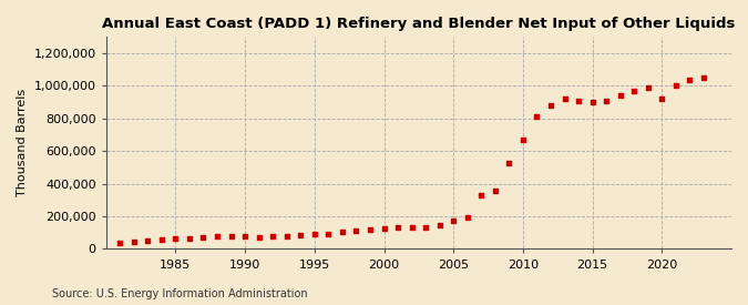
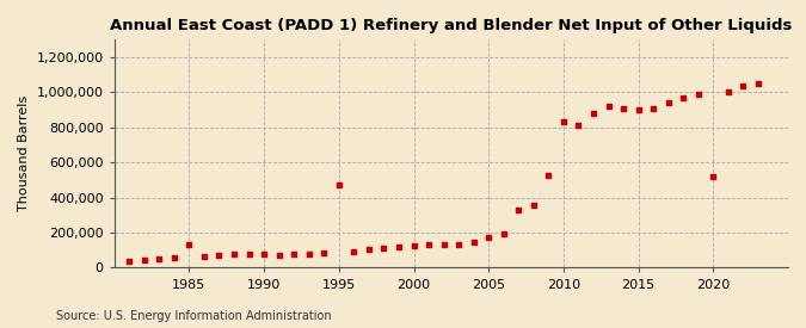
1985: 60,000 -> 130,000
1995: 90,000 -> 470,000
2010: 670,000 -> 830,000
2020: 920,000 -> 520,000
